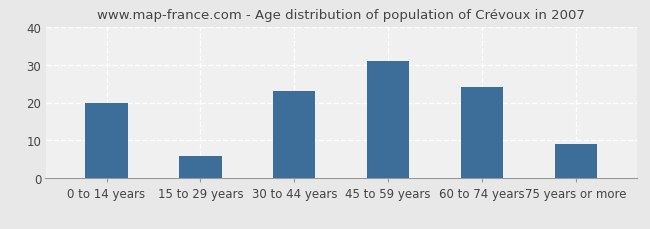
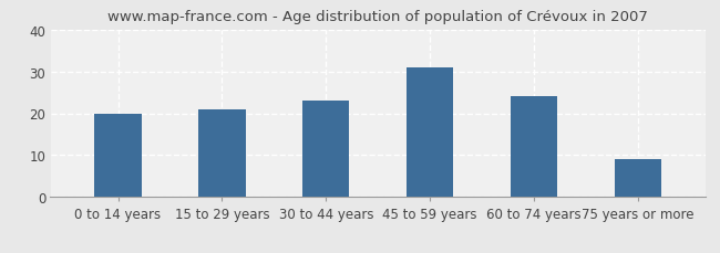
15 to 29 years: 6 -> 21
